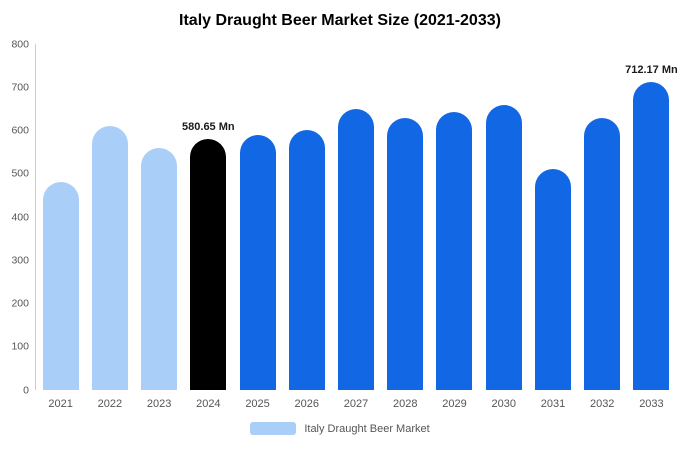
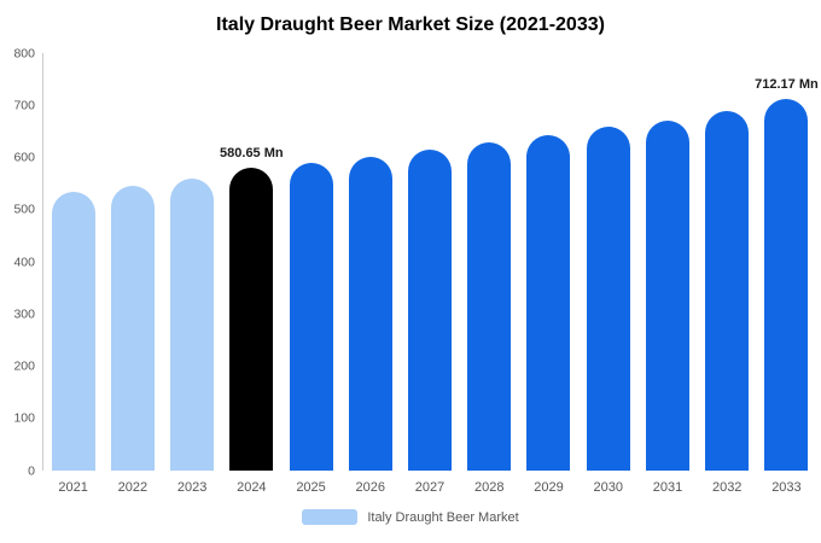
2021: 480 -> 540
2022: 610 -> 550
2027: 650 -> 610
2031: 510 -> 670
2032: 630 -> 690
